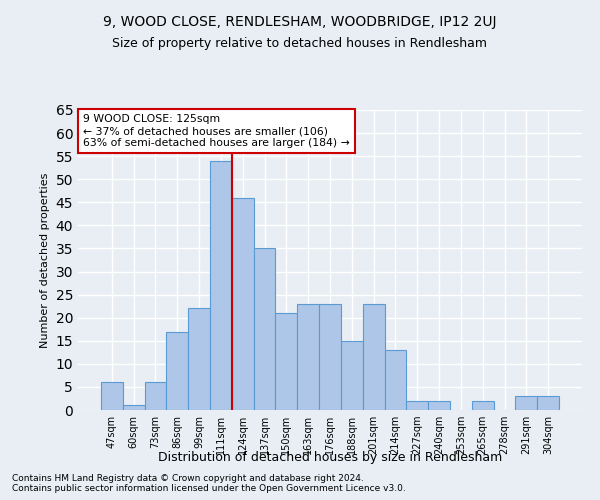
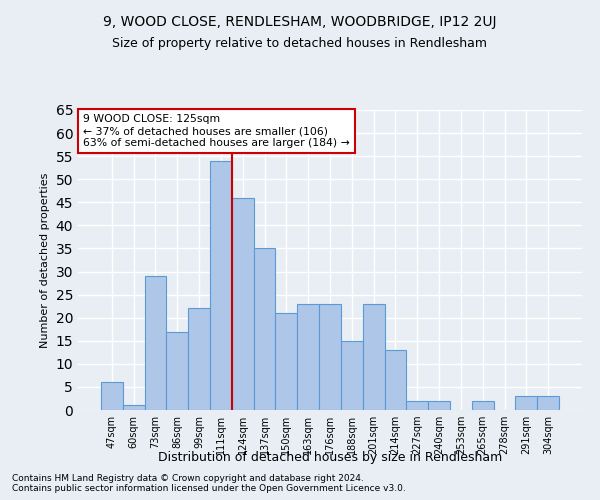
73sqm: 6 -> 29
